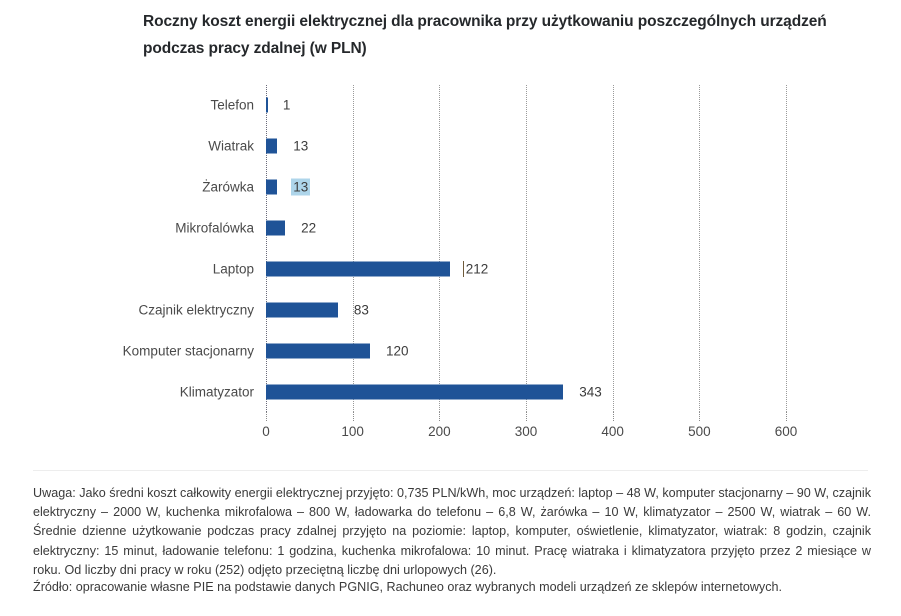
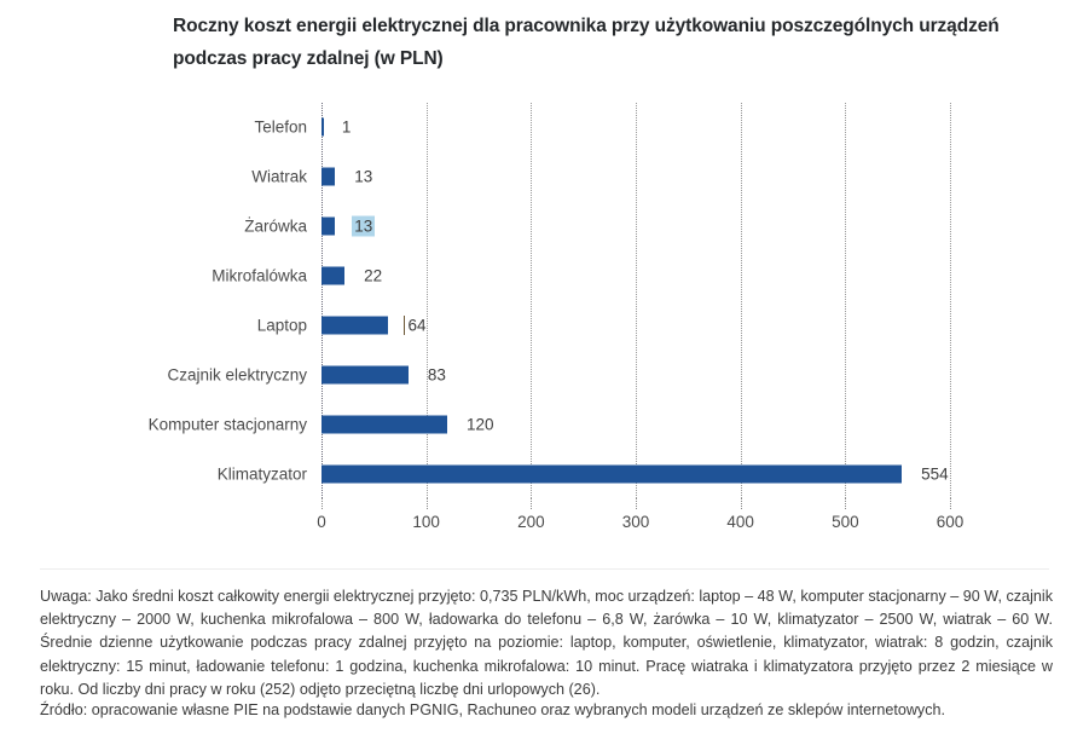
Laptop: 212 -> 64
Klimatyzator: 343 -> 554
